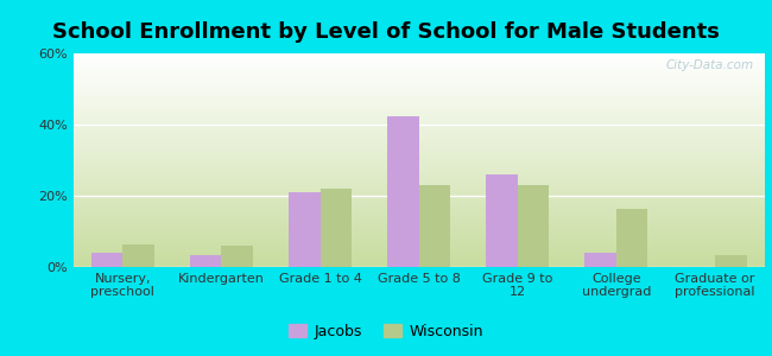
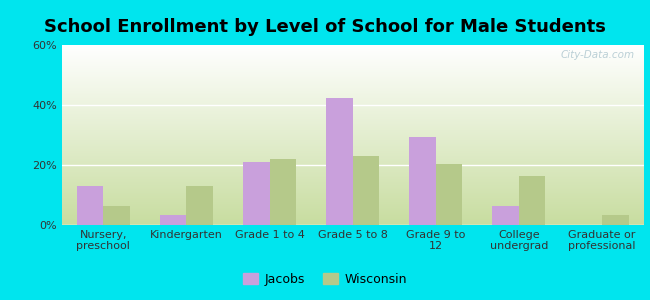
Jacobs/Nursery, preschool: 4.0% -> 13.0%
Wisconsin/Kindergarten: 6.0% -> 13.0%
Jacobs/Grade 9 to 12: 26.0% -> 29.5%
Wisconsin/Grade 9 to 12: 23.0% -> 20.5%
Jacobs/College undergrad: 4.0% -> 6.5%
